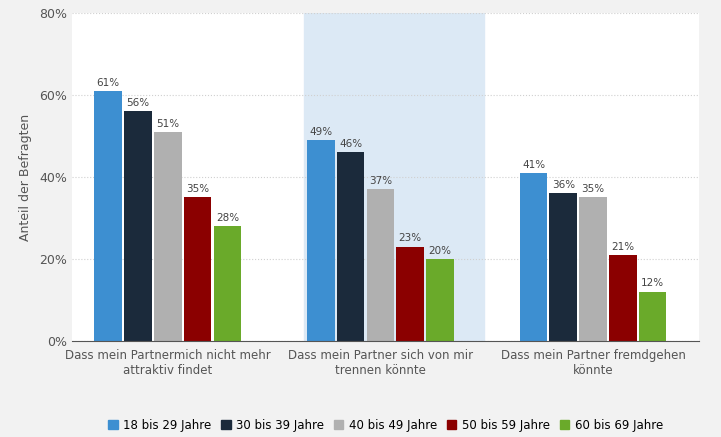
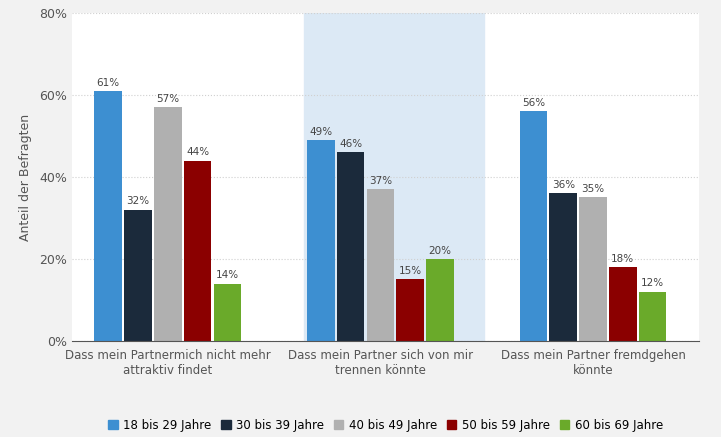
30 bis 39 Jahre/Dass mein Partnermich nicht mehr attraktiv findet: 56% -> 32%
40 bis 49 Jahre/Dass mein Partnermich nicht mehr attraktiv findet: 51% -> 57%
50 bis 59 Jahre/Dass mein Partnermich nicht mehr attraktiv findet: 35% -> 44%
60 bis 69 Jahre/Dass mein Partnermich nicht mehr attraktiv findet: 28% -> 14%
50 bis 59 Jahre/Dass mein Partner sich von mir trennen könnte: 23% -> 15%
18 bis 29 Jahre/Dass mein Partner fremdgehen könnte: 41% -> 56%
50 bis 59 Jahre/Dass mein Partner fremdgehen könnte: 21% -> 18%
